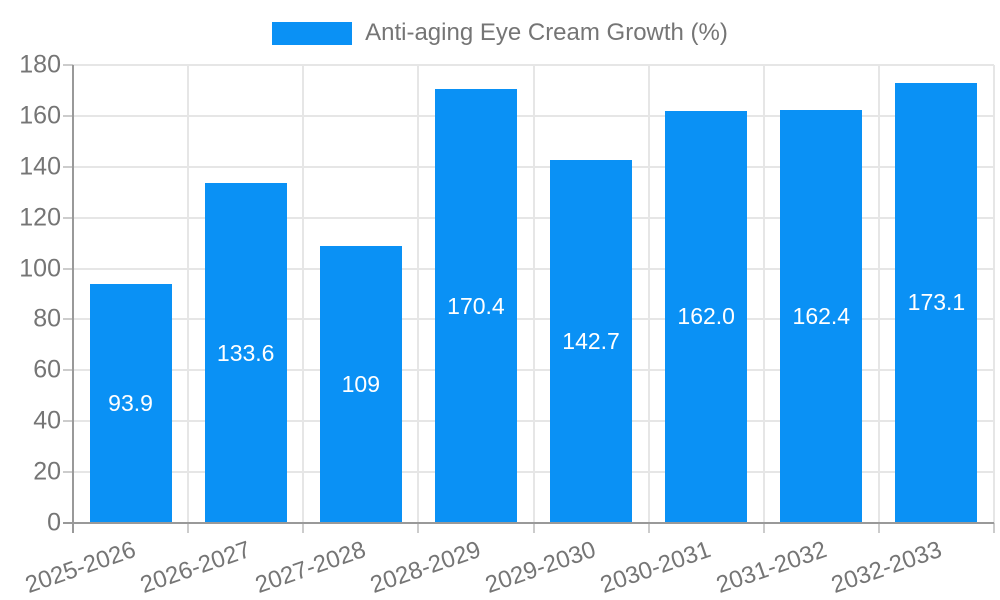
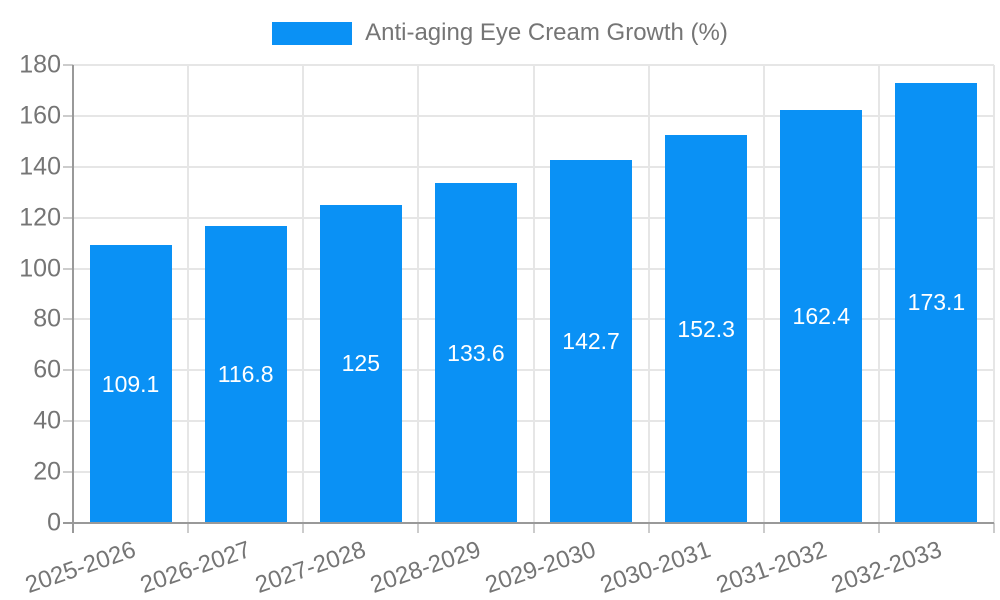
2025-2026: 93.9 -> 109.1
2026-2027: 133.6 -> 116.8
2027-2028: 109 -> 125
2028-2029: 170.4 -> 133.6
2030-2031: 162.0 -> 152.3
